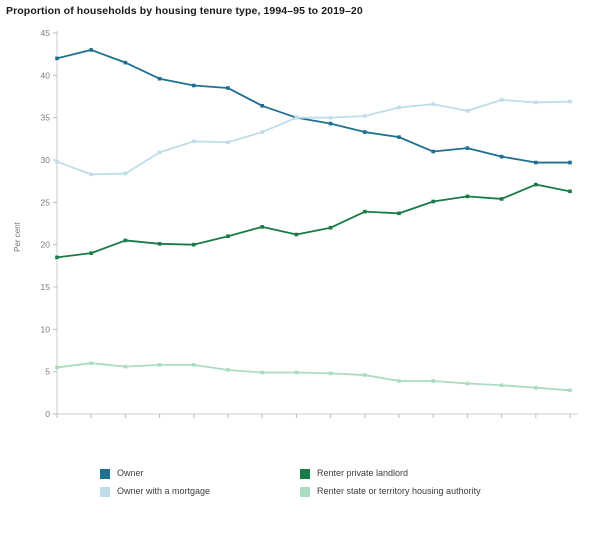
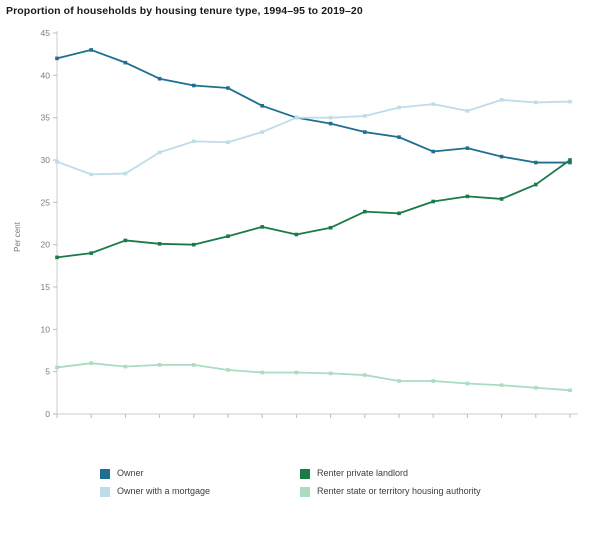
Renter private landlord/2019–20: 26 -> 30
